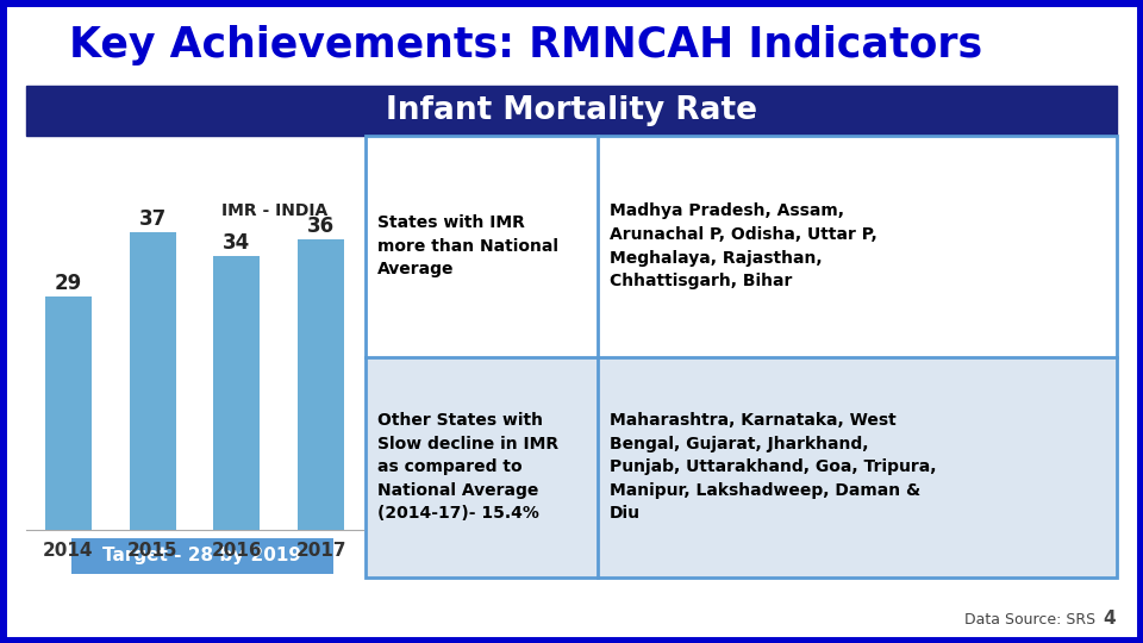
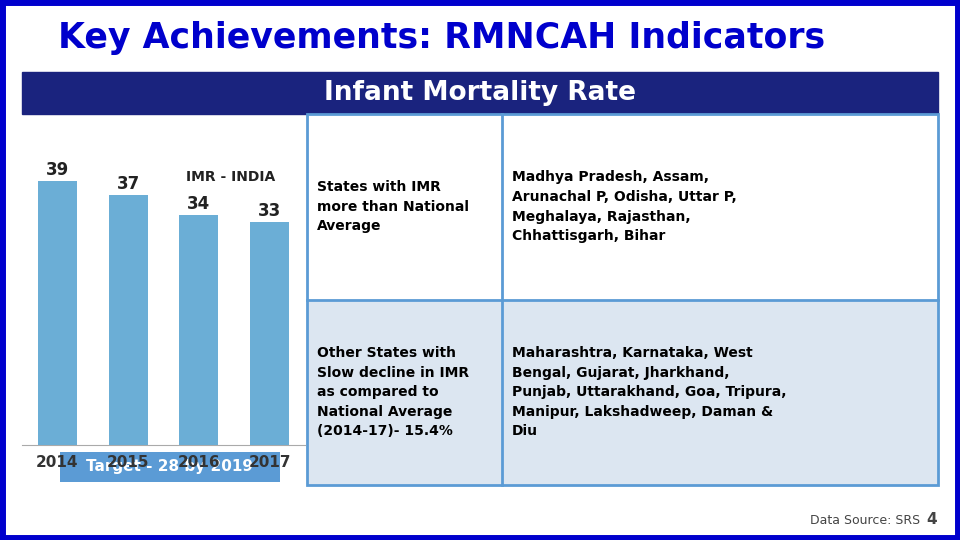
2014: 29 -> 39
2017: 36 -> 33
